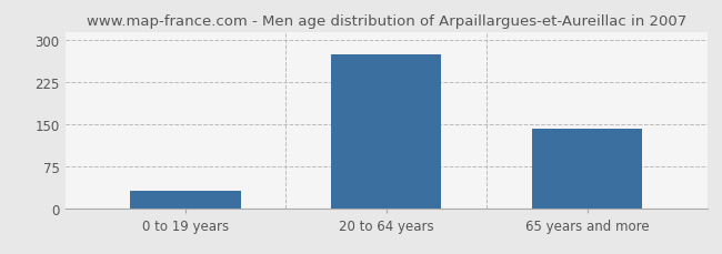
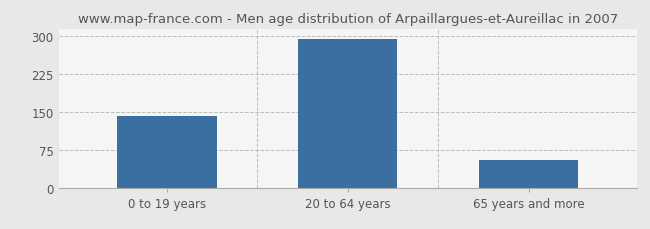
0 to 19 years: 30 -> 143
20 to 64 years: 276 -> 295
65 years and more: 142 -> 55
